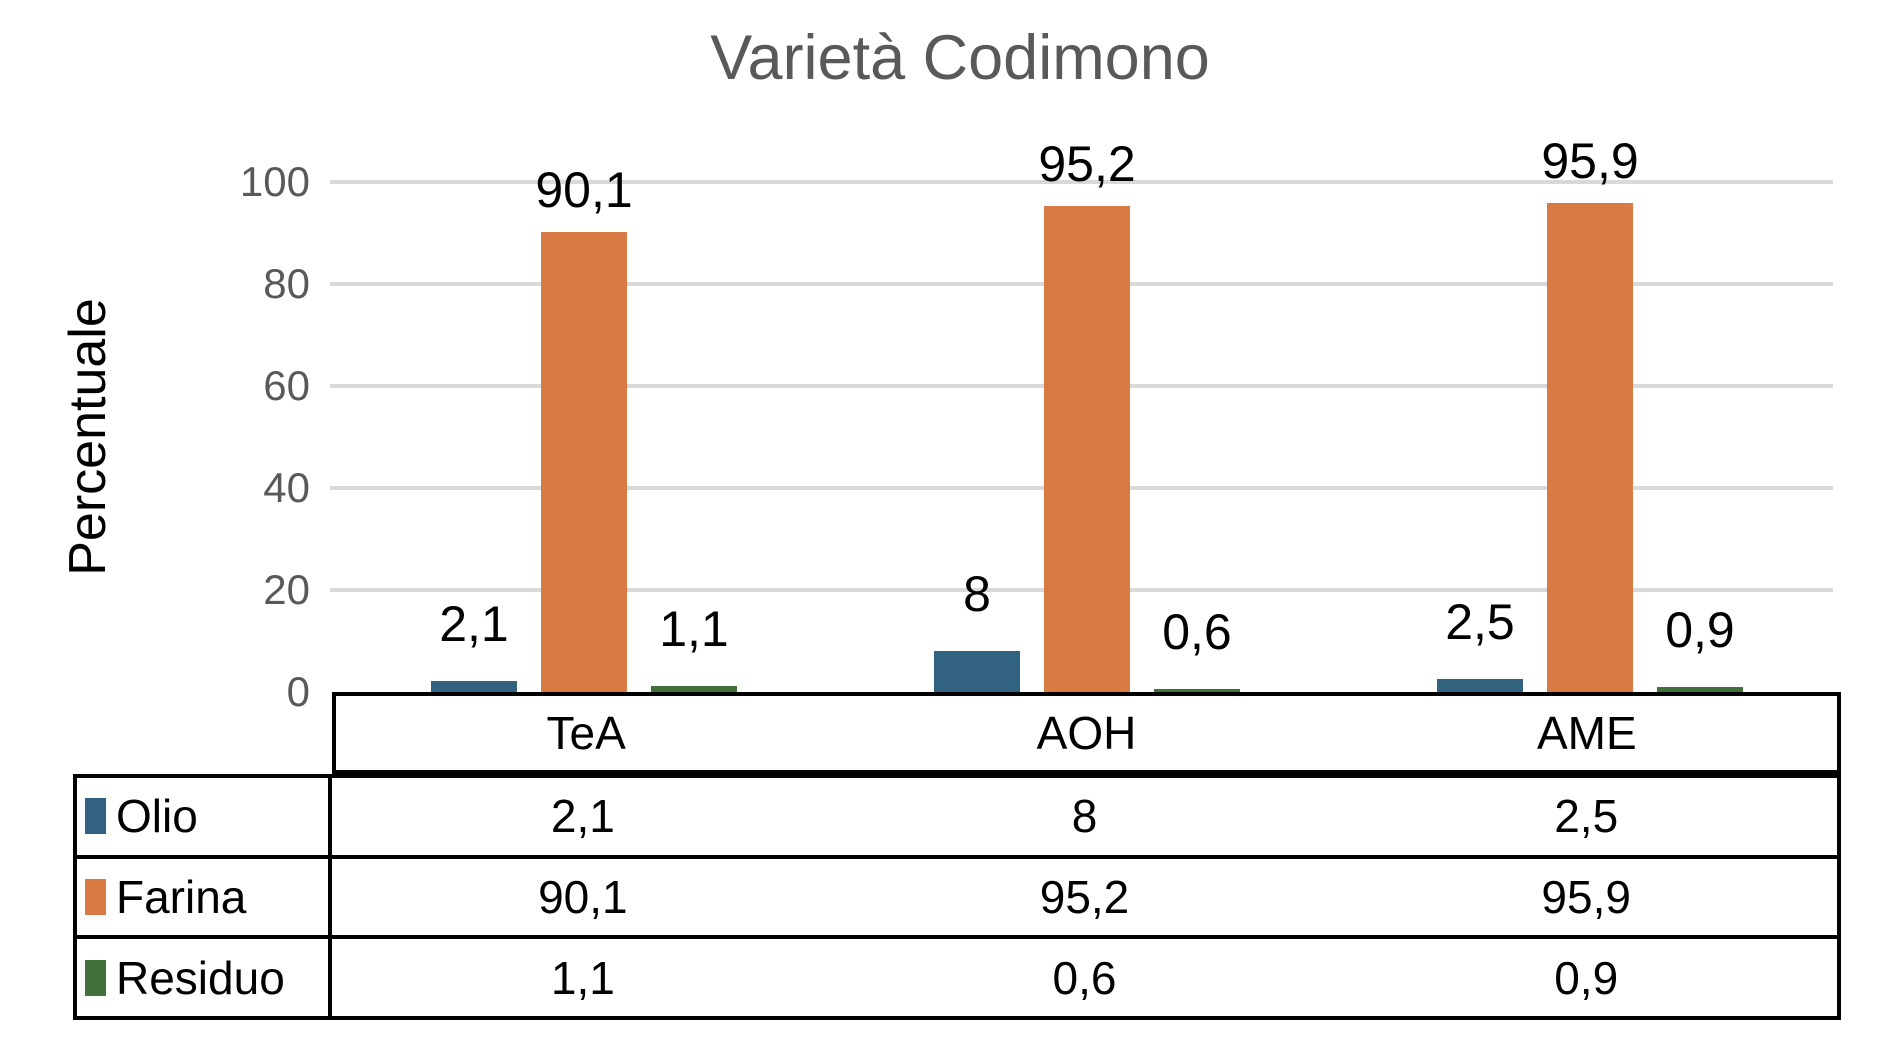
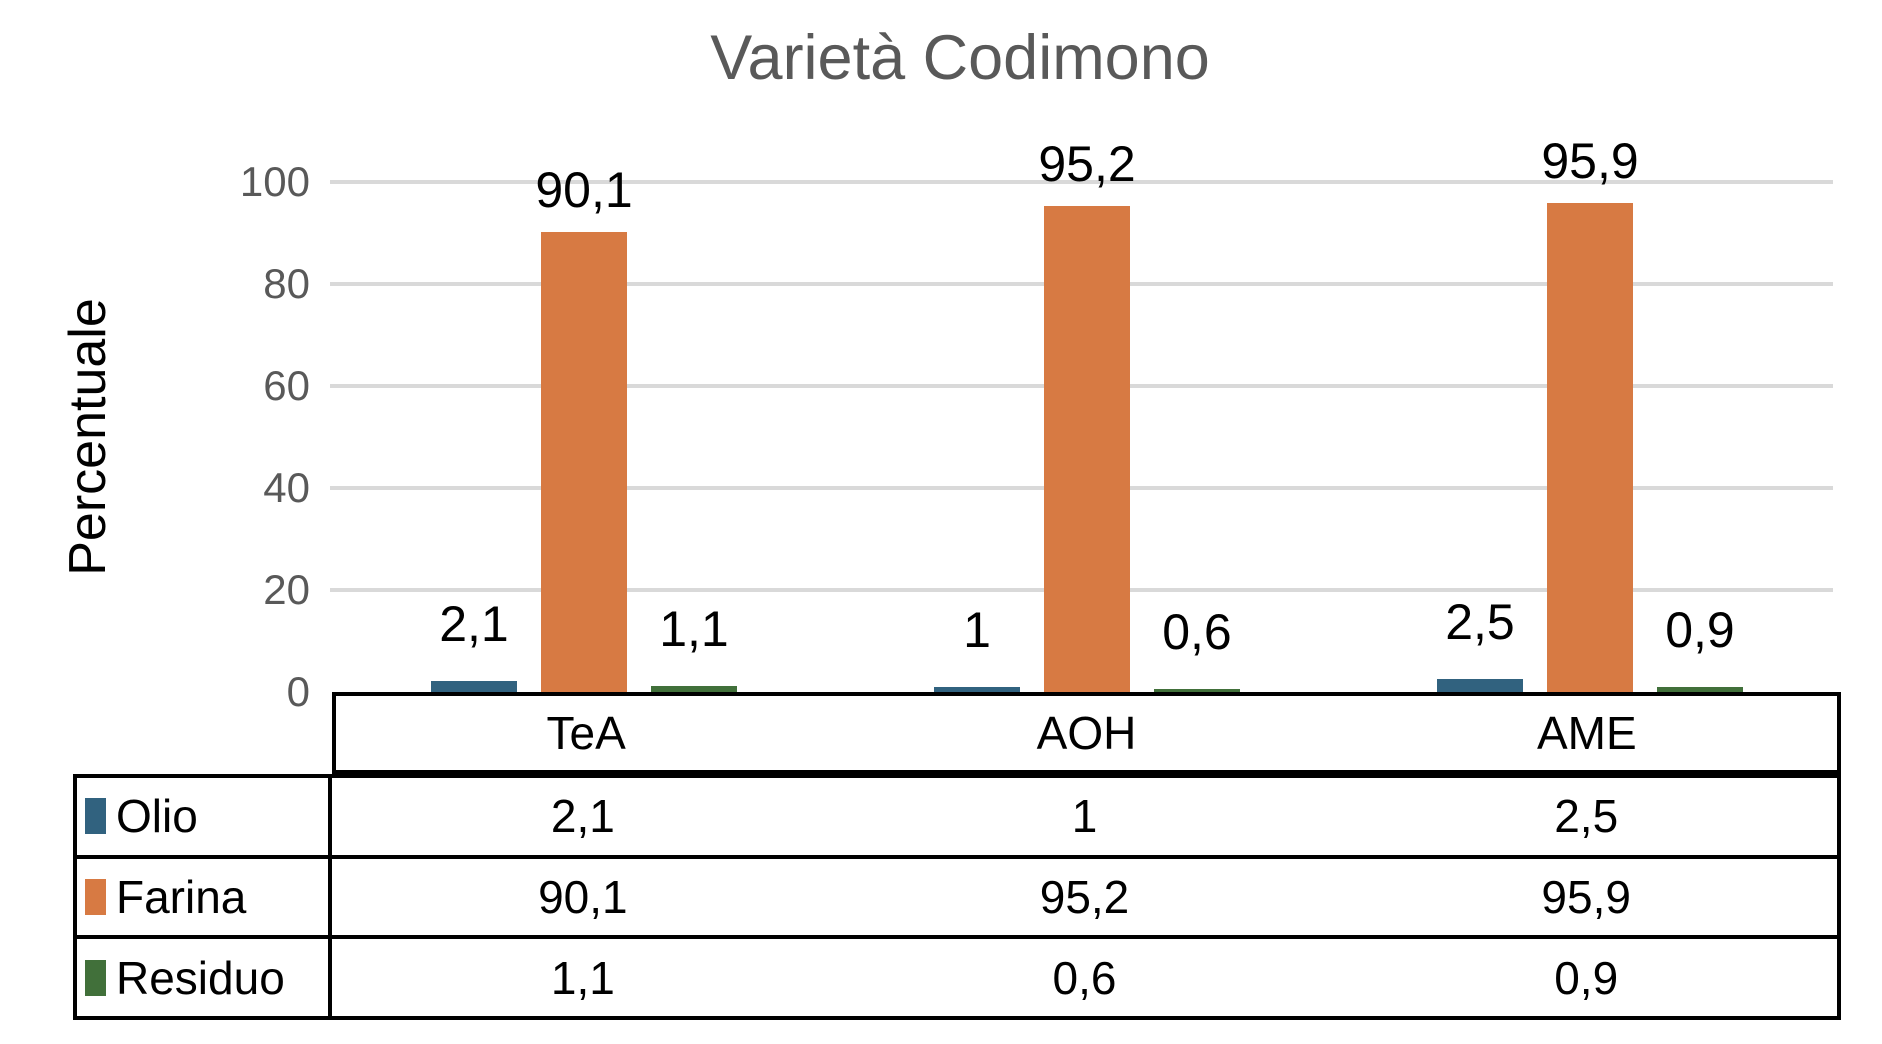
Olio/AOH: 8 -> 1
